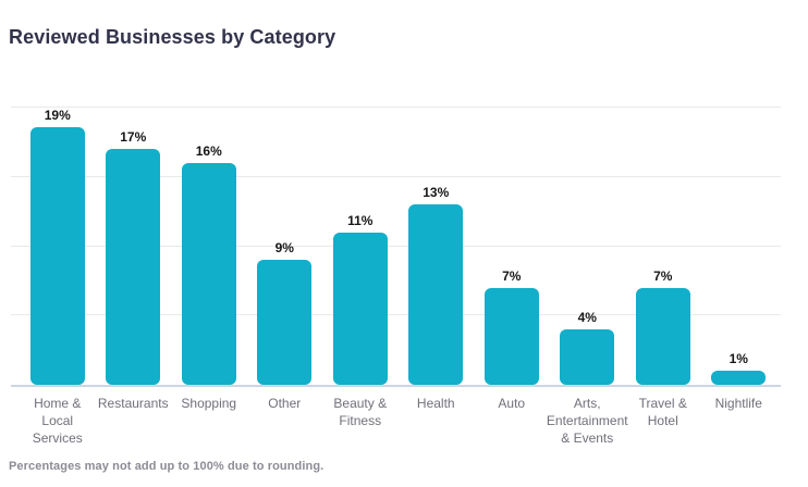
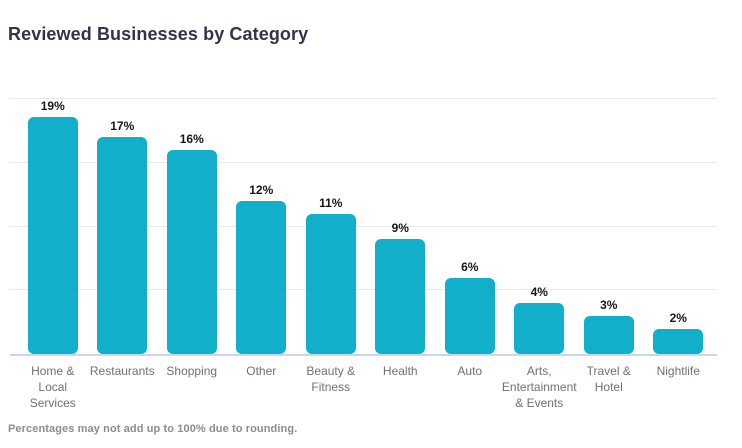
Other: 9% -> 12%
Health: 13% -> 9%
Auto: 7% -> 6%
Travel & Hotel: 7% -> 3%
Nightlife: 1% -> 2%
